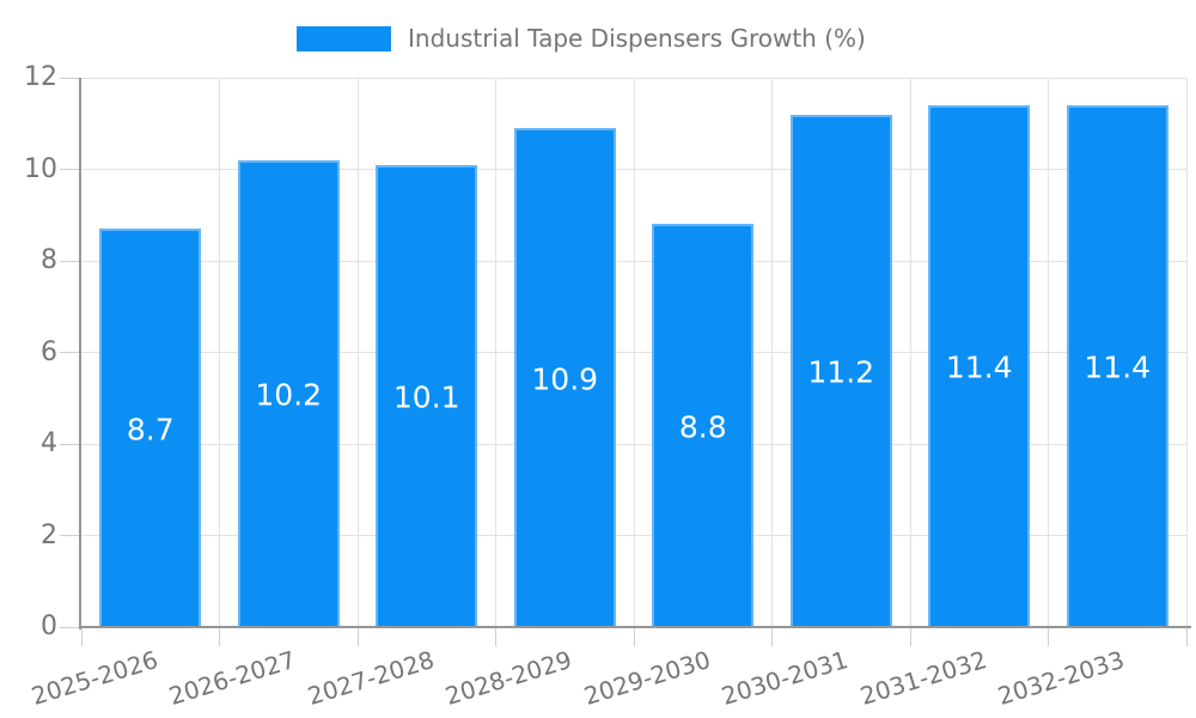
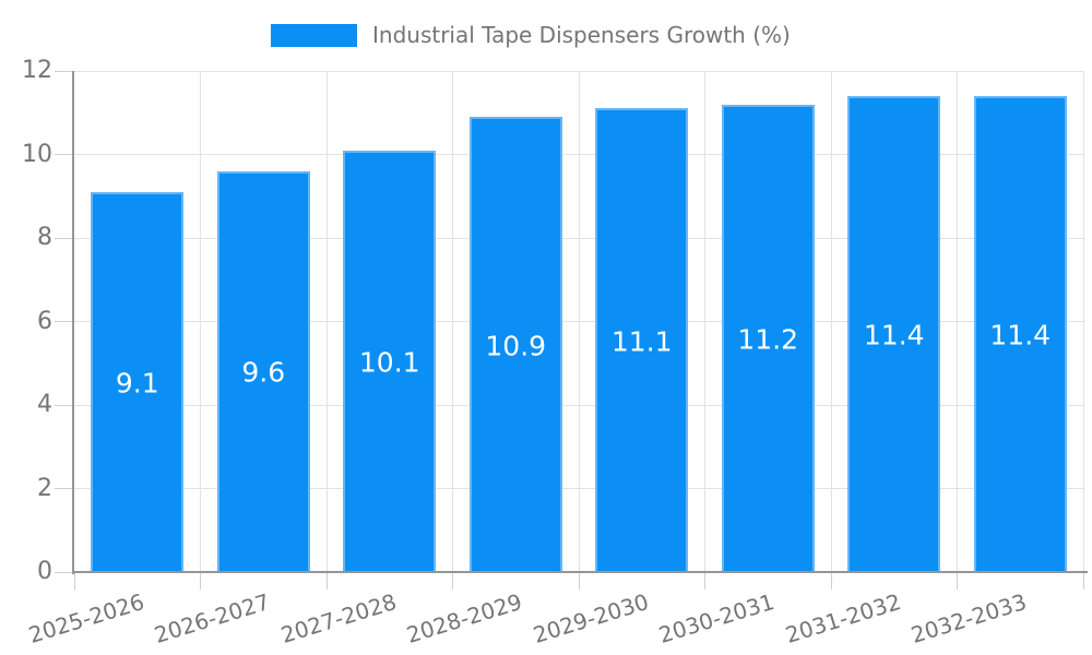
2025-2026: 8.7 -> 9.1
2026-2027: 10.2 -> 9.6
2029-2030: 8.8 -> 11.1
